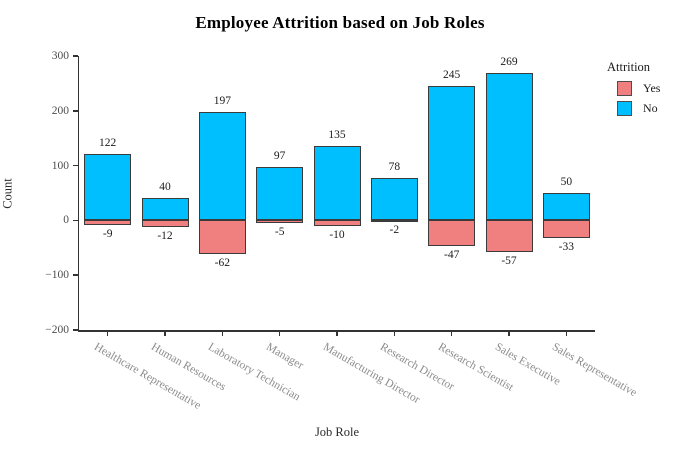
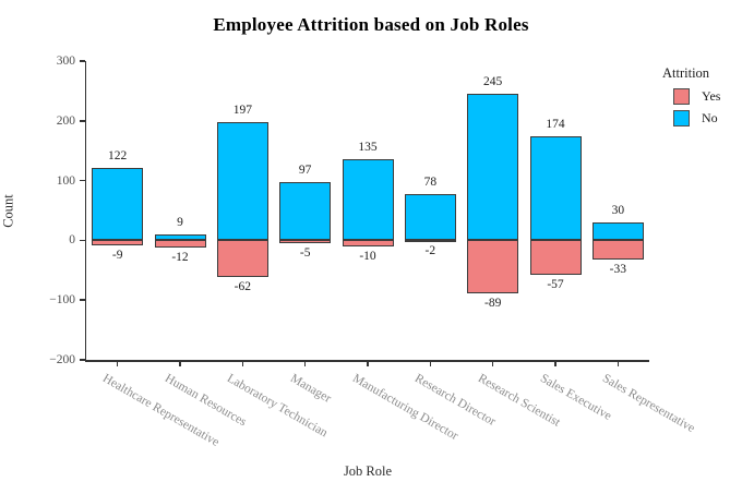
No/Human Resources: 40 -> 9
Yes/Research Scientist: -47 -> -89
No/Sales Executive: 269 -> 174
No/Sales Representative: 50 -> 30
